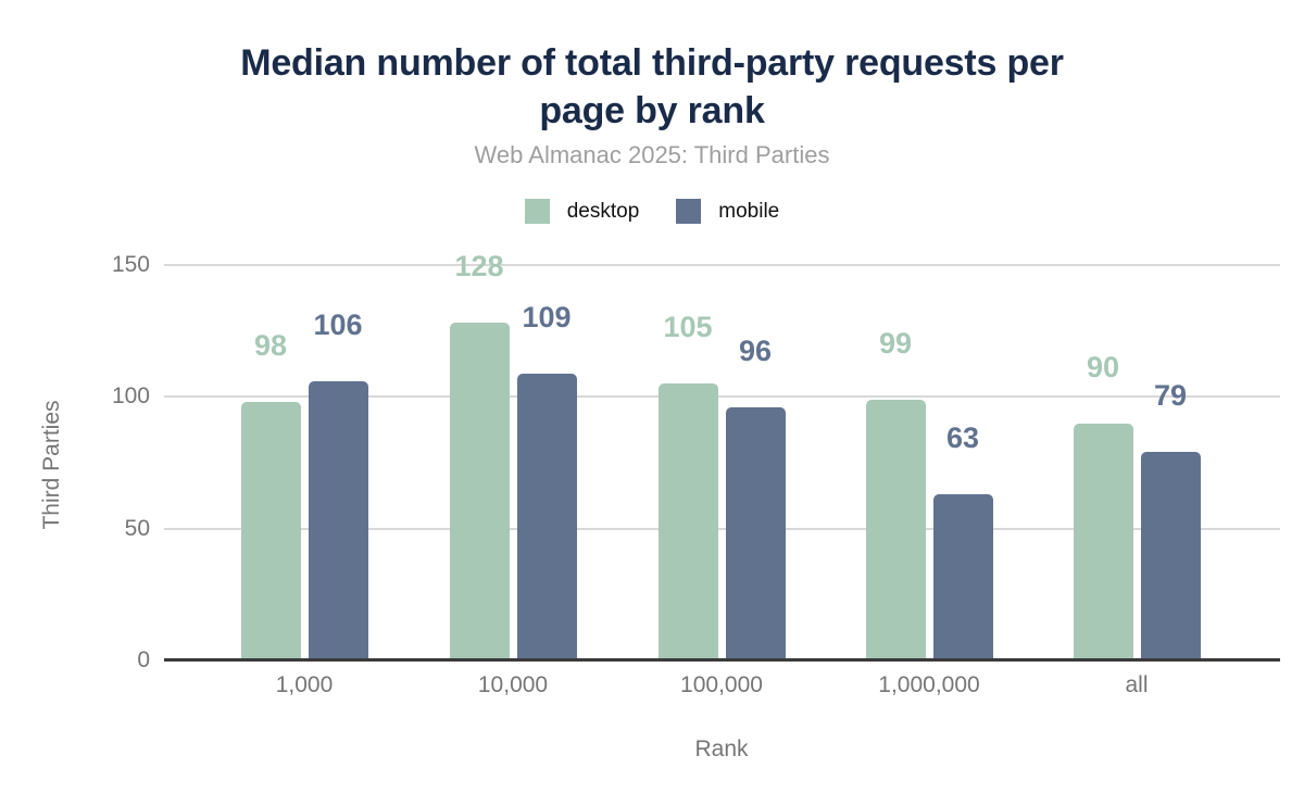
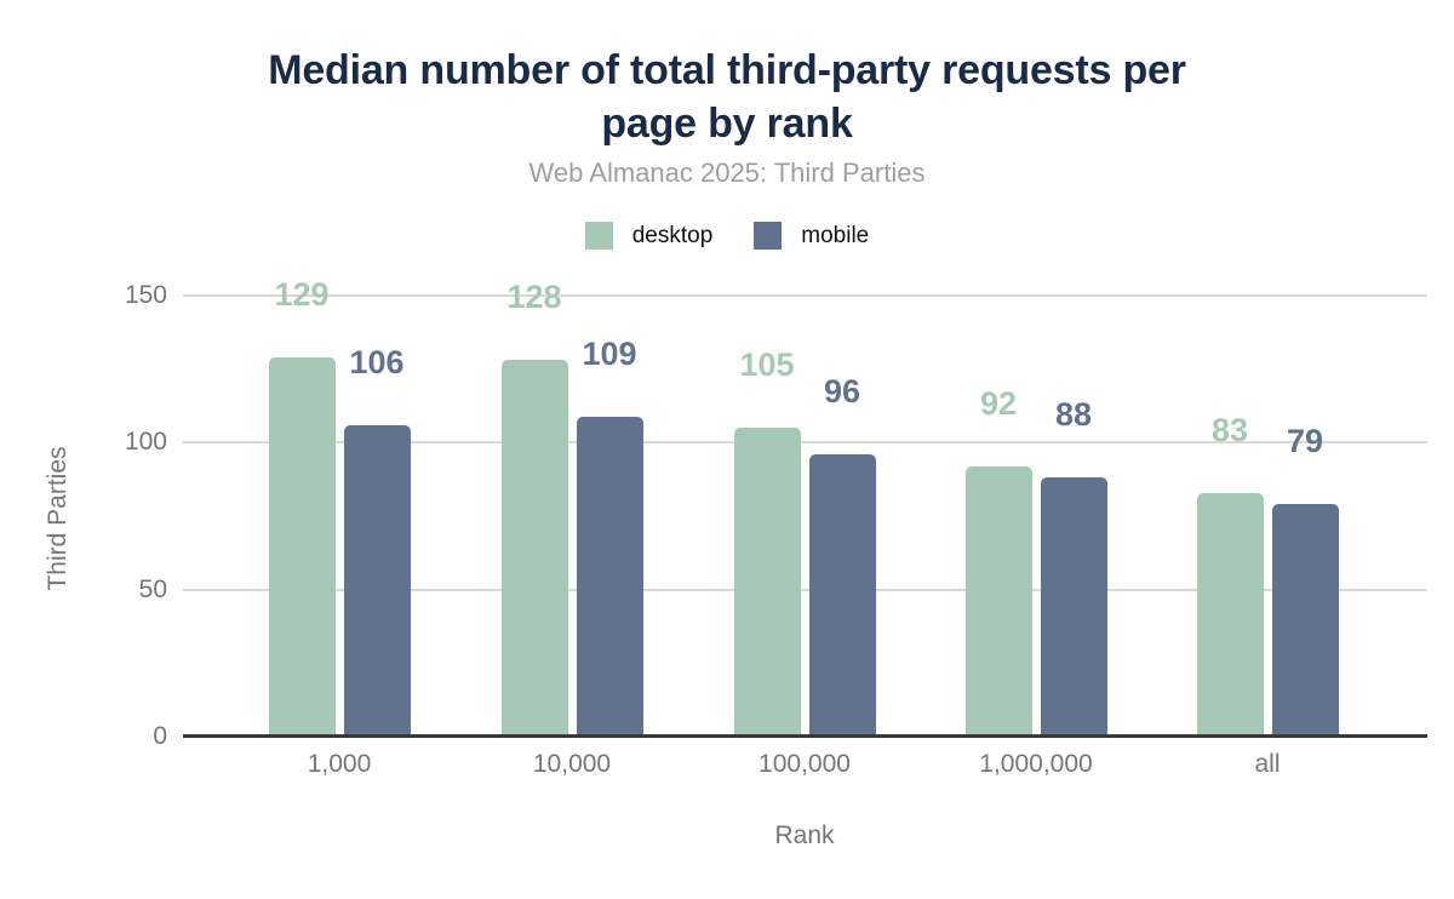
desktop/1,000: 98 -> 129
desktop/1,000,000: 99 -> 92
mobile/1,000,000: 63 -> 88
desktop/all: 90 -> 83
